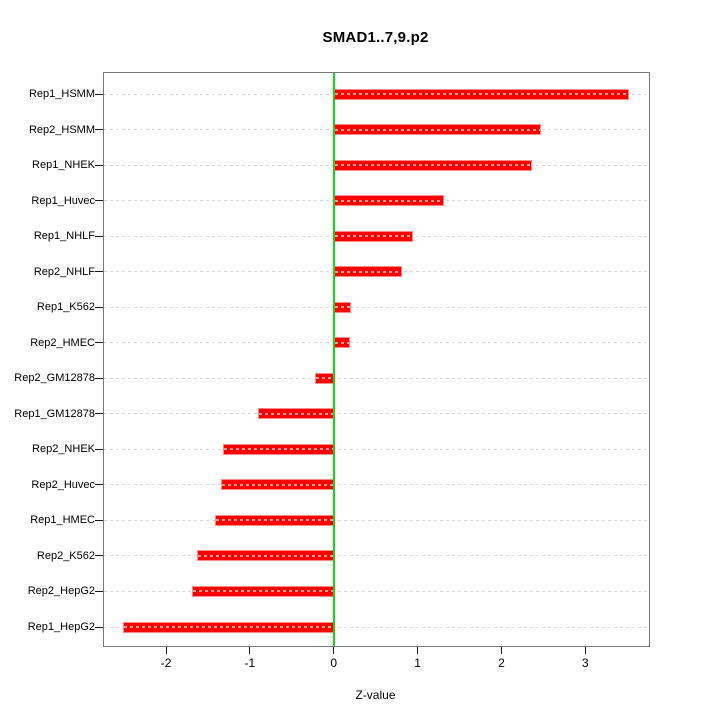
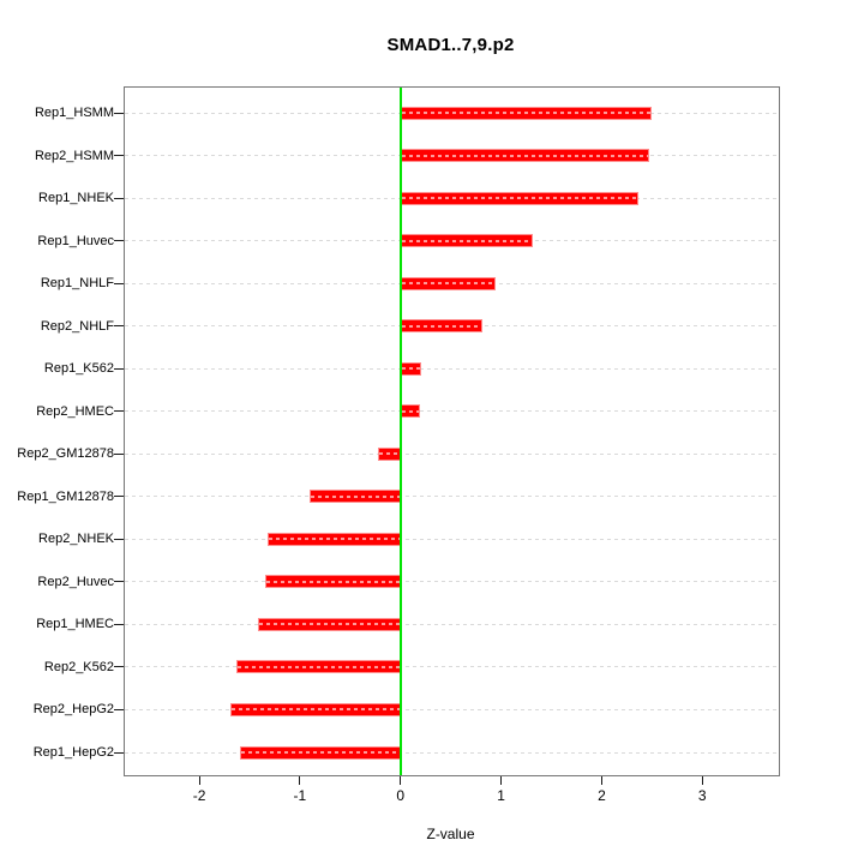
Rep1_HSMM: 3.5 -> 2.5
Rep1_HepG2: -2.5 -> -1.6
